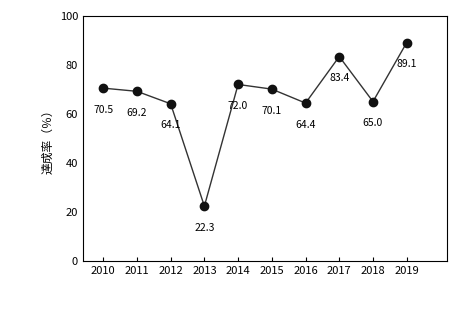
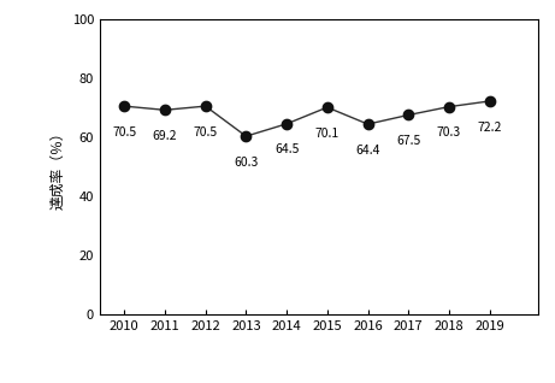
2012: 64.1 -> 70.5
2013: 22.3 -> 60.3
2014: 72.0 -> 64.5
2017: 83.4 -> 67.5
2018: 65.0 -> 70.3
2019: 89.1 -> 72.2
